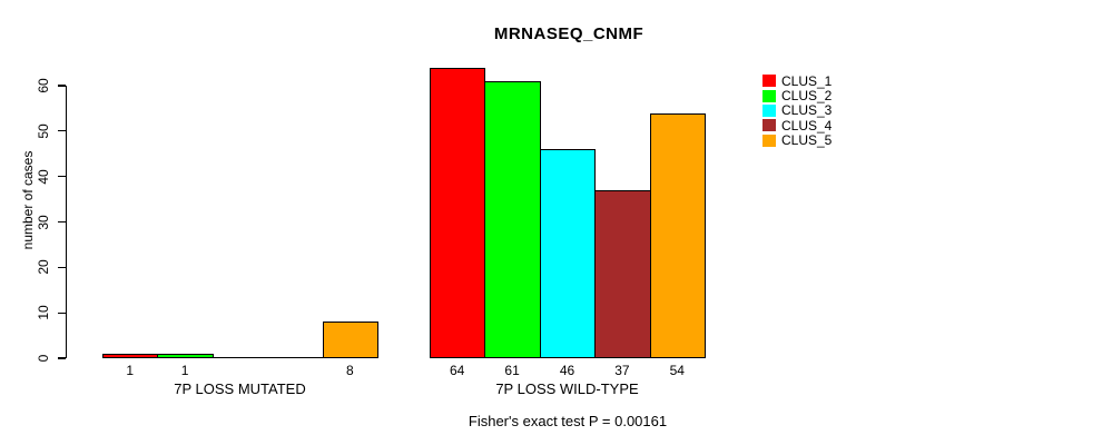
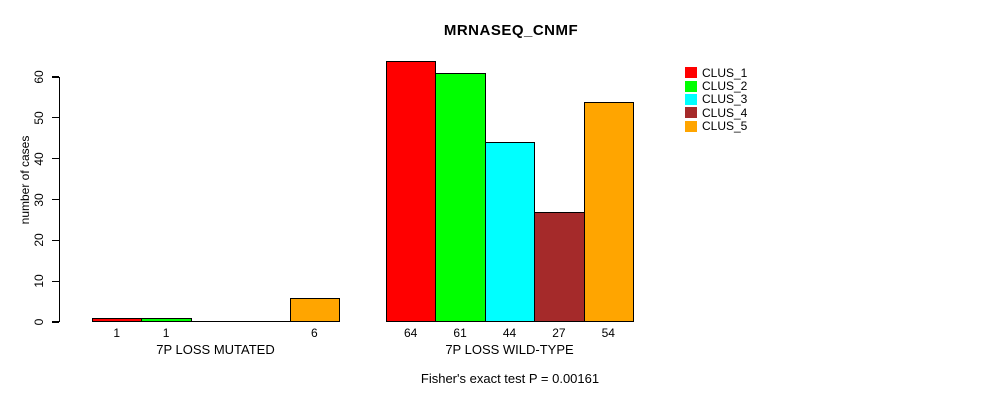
CLUS_5/7P LOSS MUTATED: 8 -> 6
CLUS_3/7P LOSS WILD-TYPE: 46 -> 44
CLUS_4/7P LOSS WILD-TYPE: 37 -> 27
